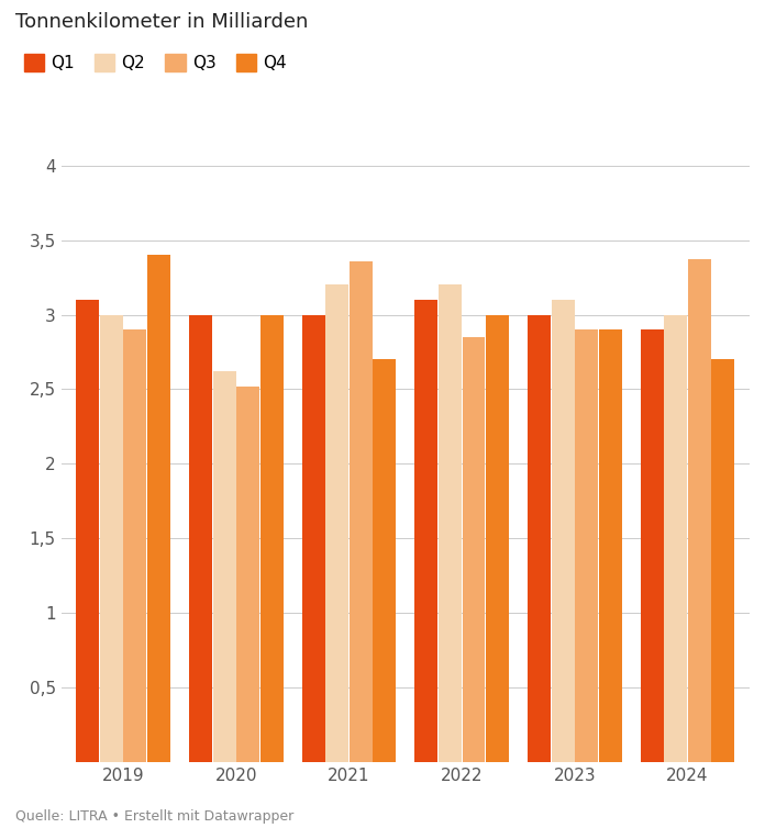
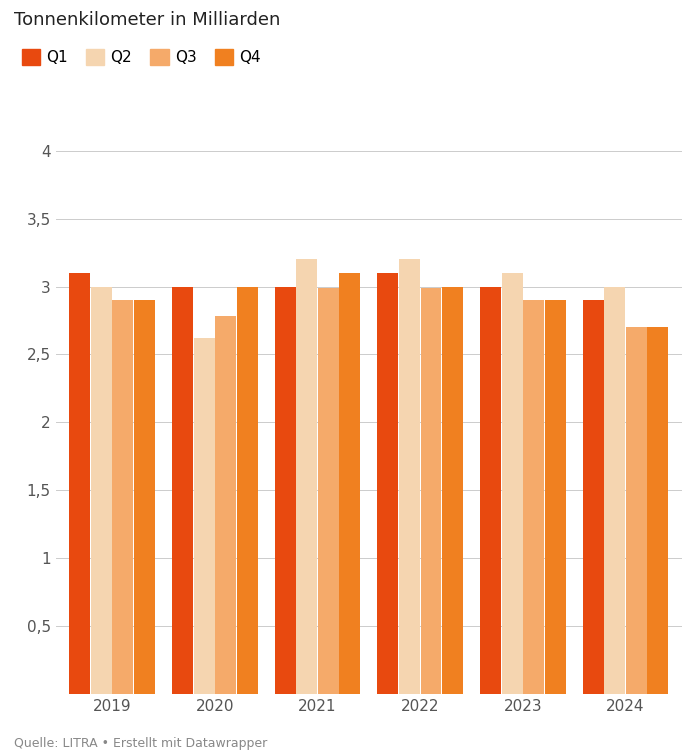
Q4/2019: 3,4 -> 2,9
Q3/2020: 2,52 -> 2,78
Q3/2021: 3,36 -> 2,99
Q4/2021: 2,7 -> 3,1
Q3/2022: 2,85 -> 2,99
Q3/2024: 3,37 -> 2,70
